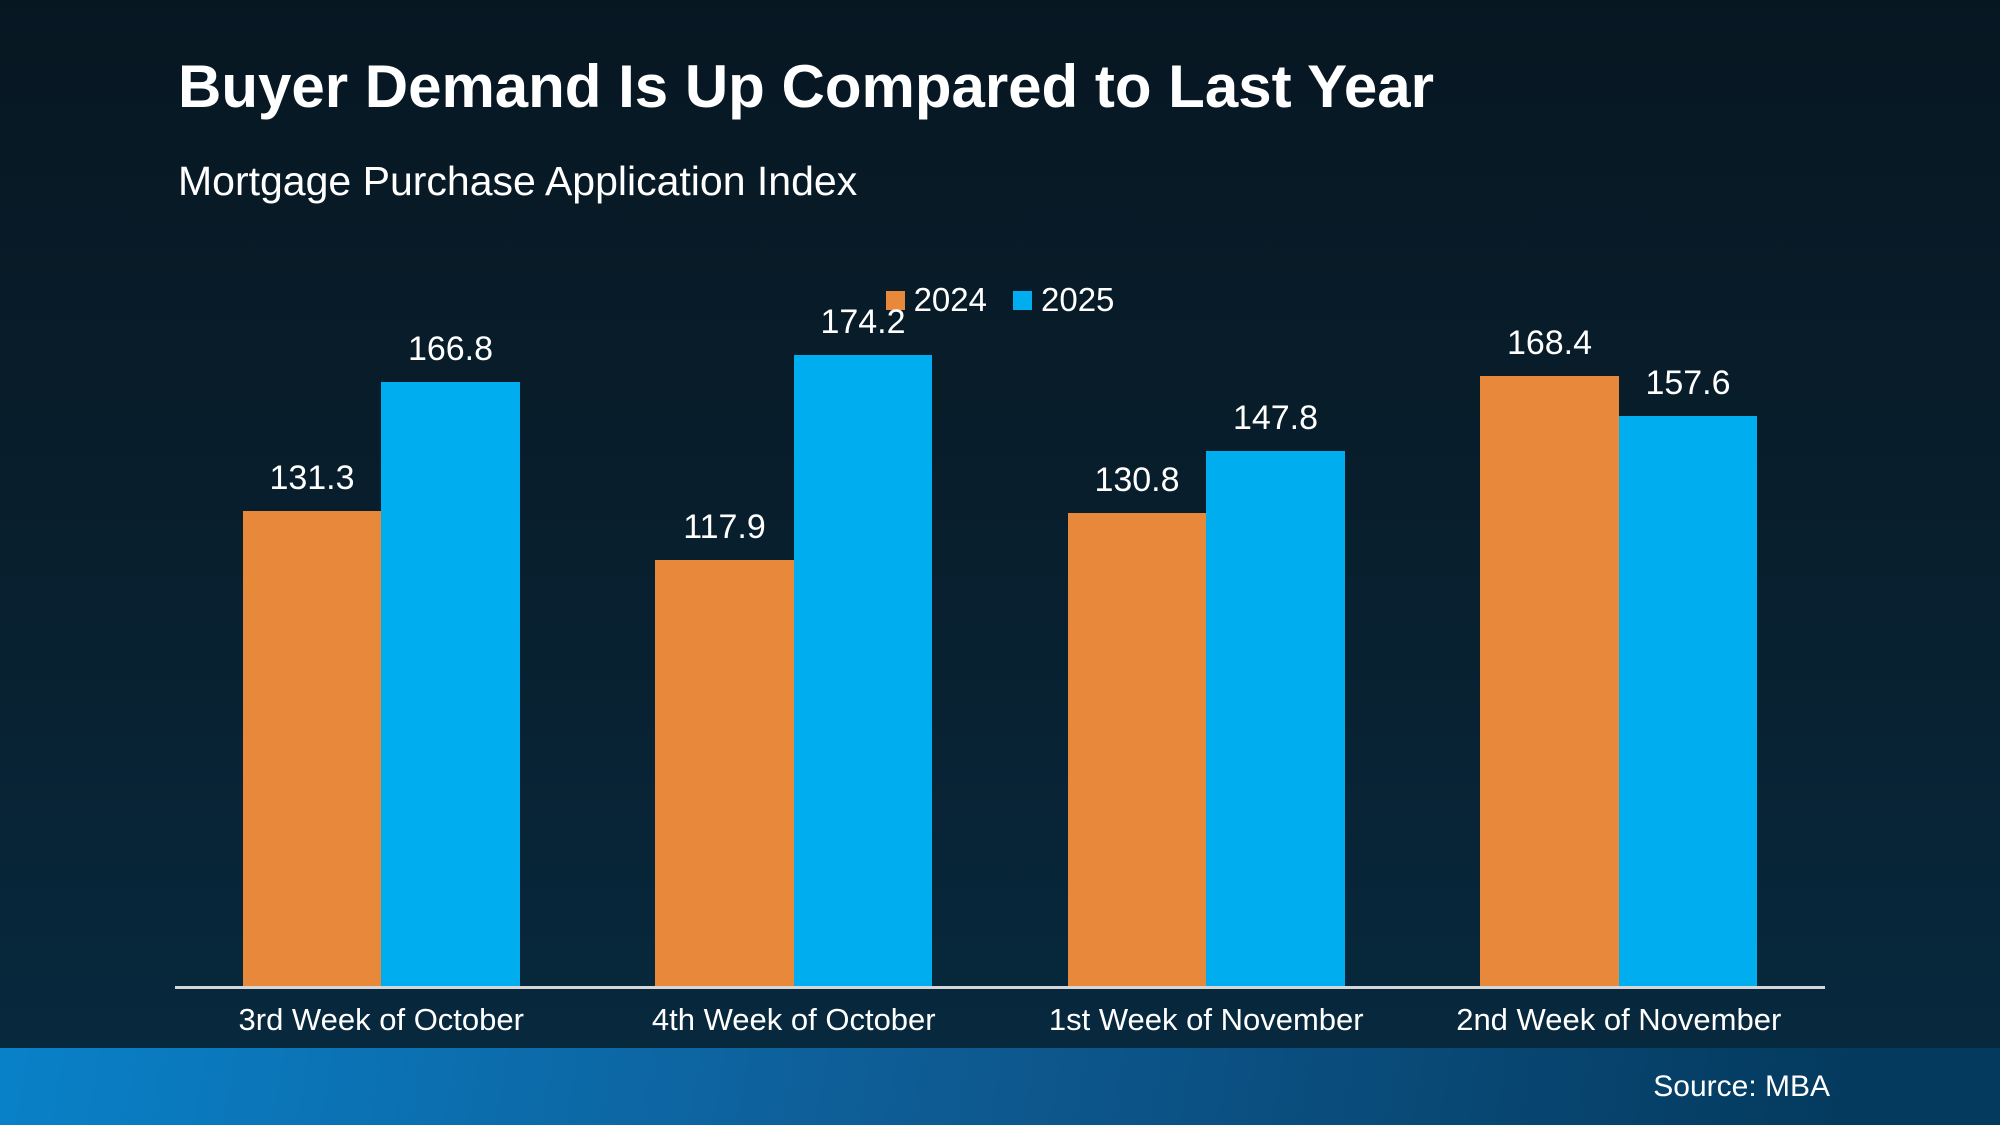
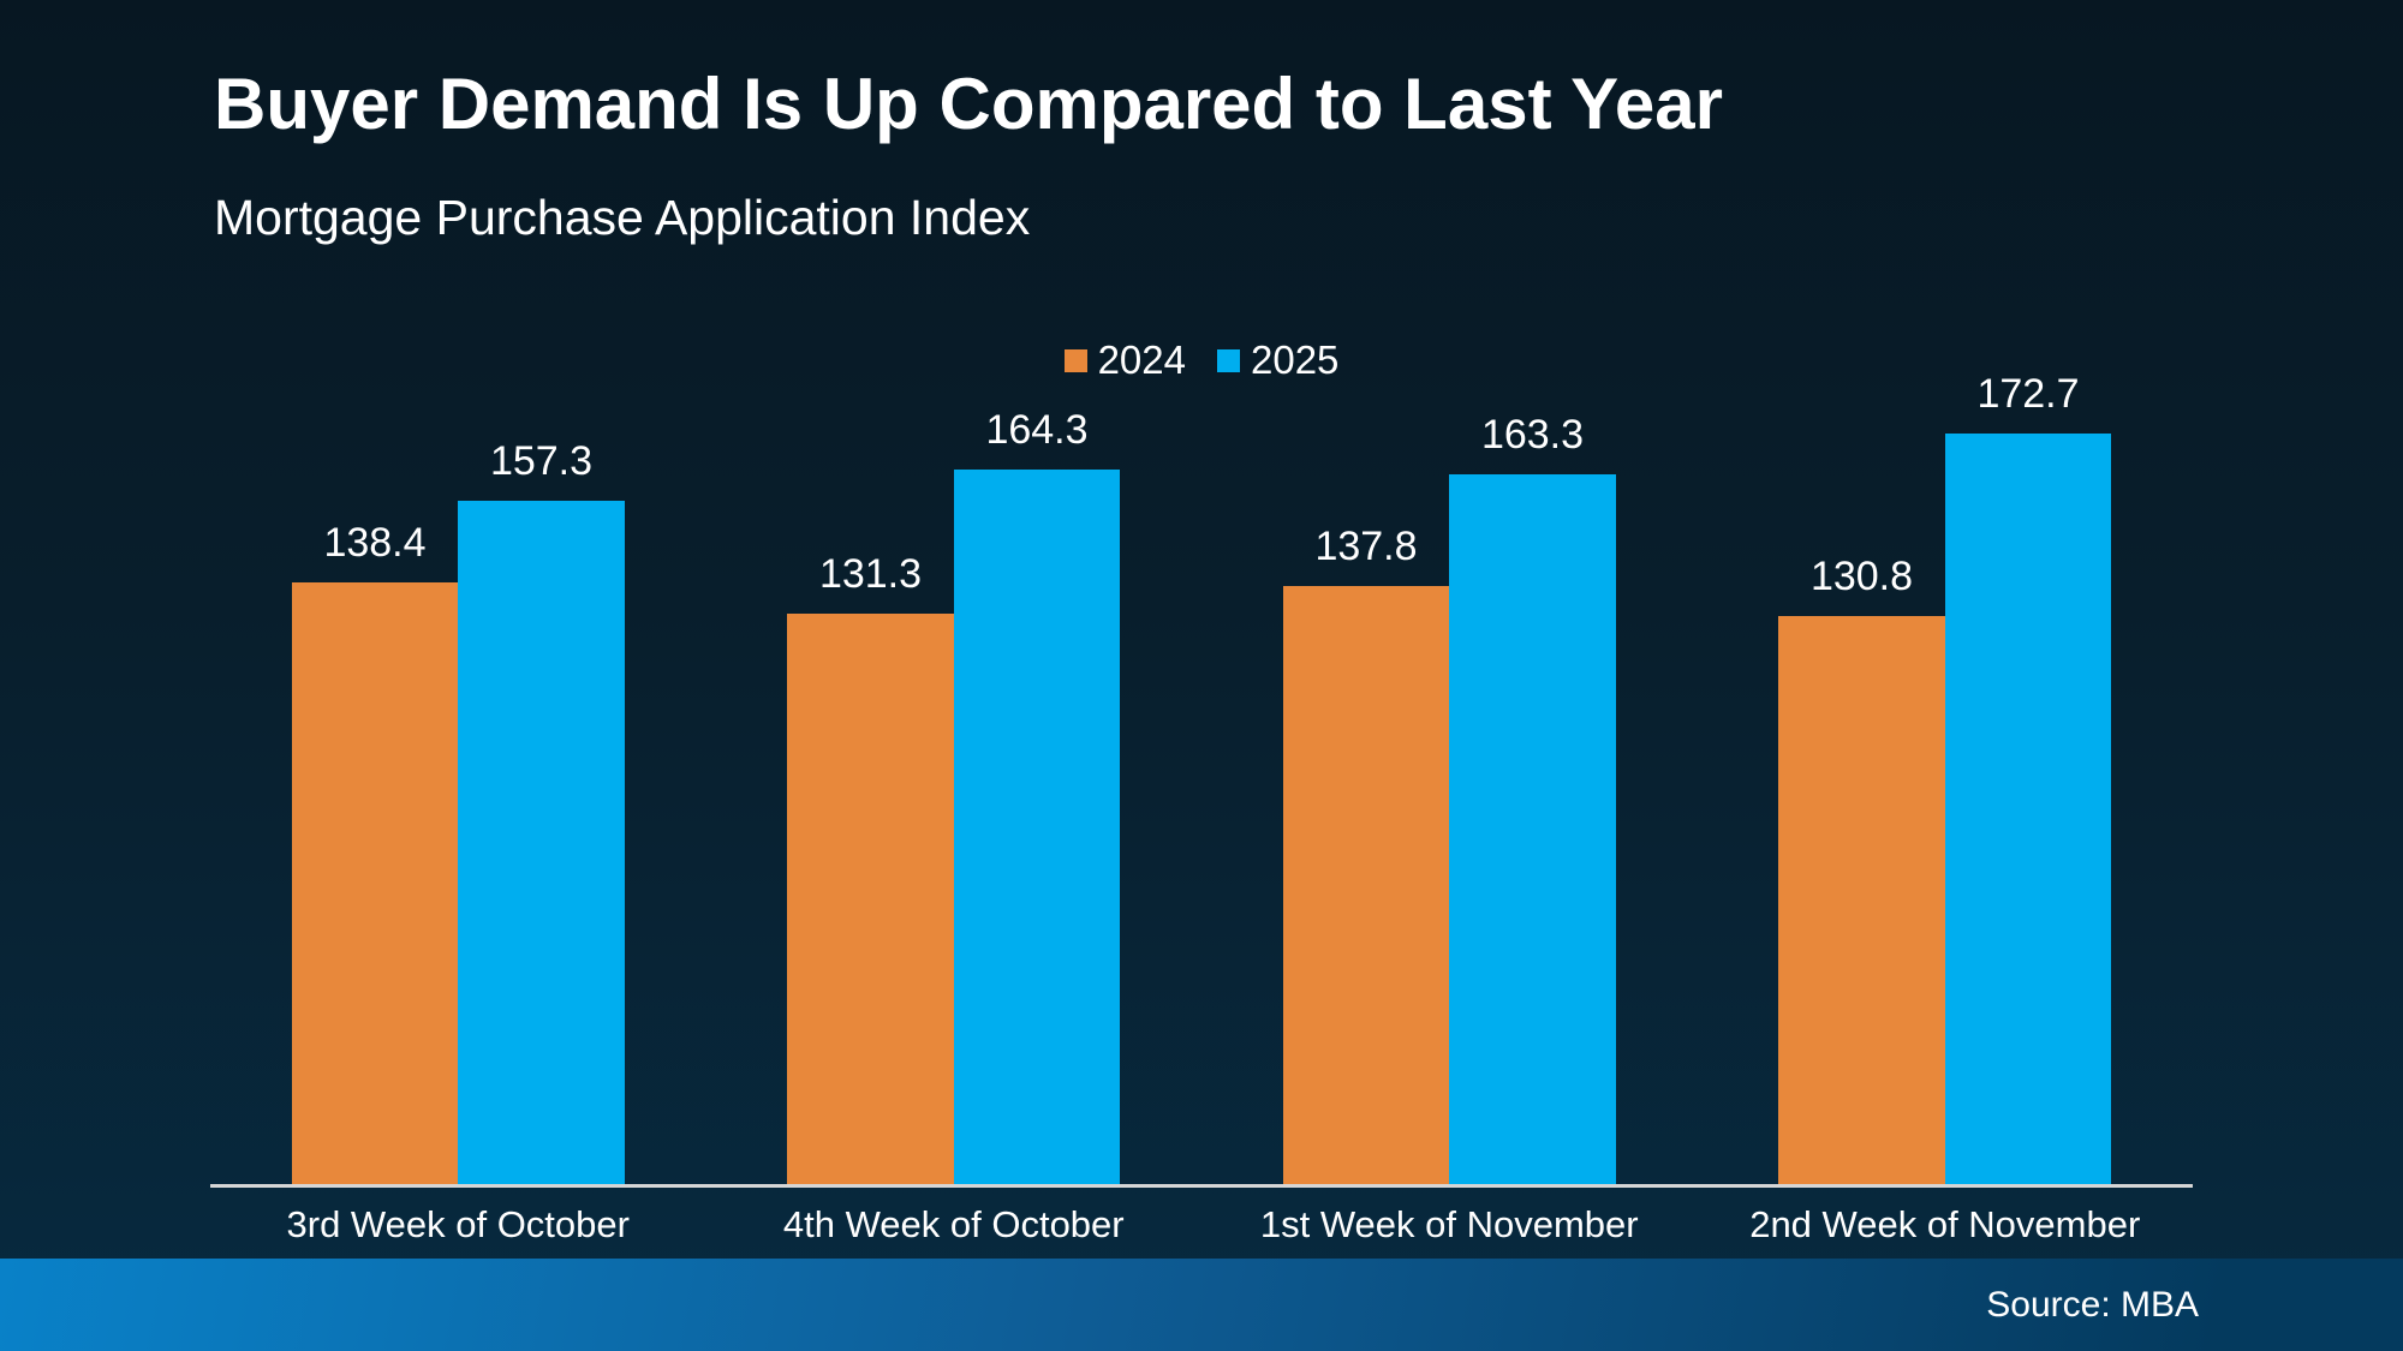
2024/3rd Week of October: 131.3 -> 138.4
2025/3rd Week of October: 166.8 -> 157.3
2024/4th Week of October: 117.9 -> 131.3
2025/4th Week of October: 174.2 -> 164.3
2024/1st Week of November: 130.8 -> 137.8
2025/1st Week of November: 147.8 -> 163.3
2024/2nd Week of November: 168.4 -> 130.8
2025/2nd Week of November: 157.6 -> 172.7
